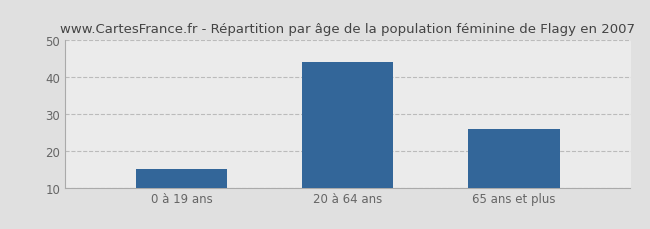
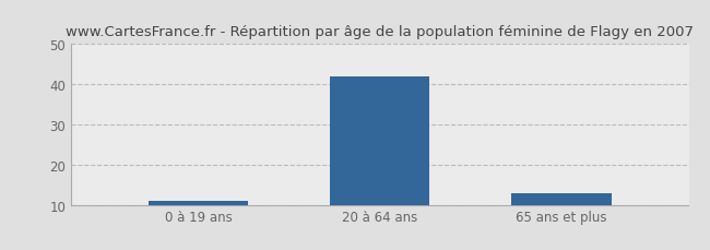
0 à 19 ans: 15 -> 11
20 à 64 ans: 44 -> 42
65 ans et plus: 26 -> 13
